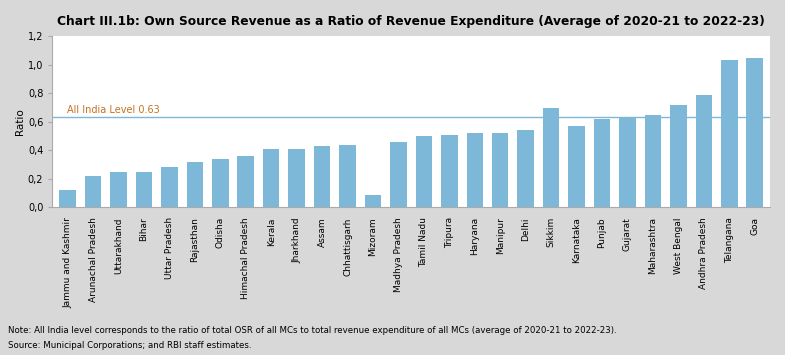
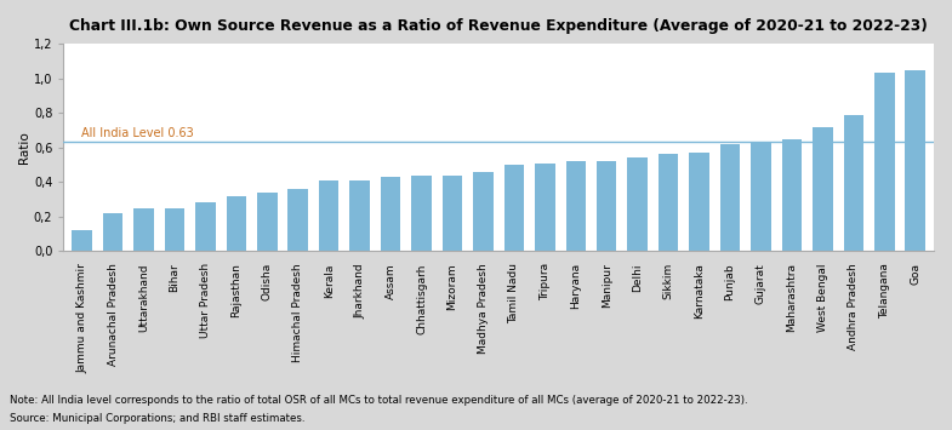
Mizoram: 0,09 -> 0,44
Sikkim: 0,70 -> 0,56
